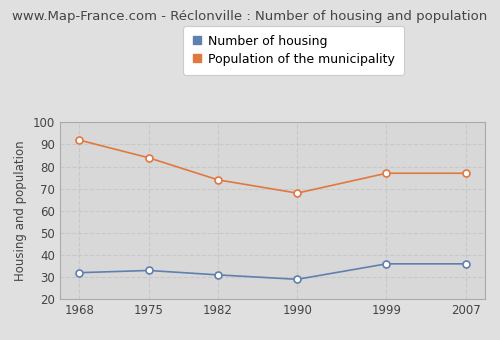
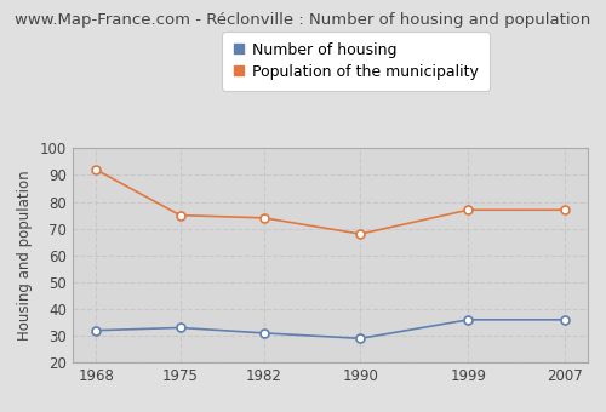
Population of the municipality/1975: 84 -> 75
